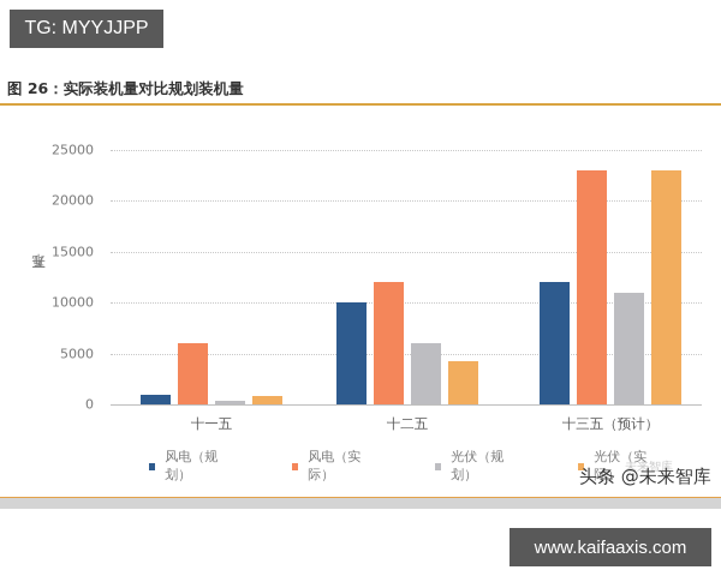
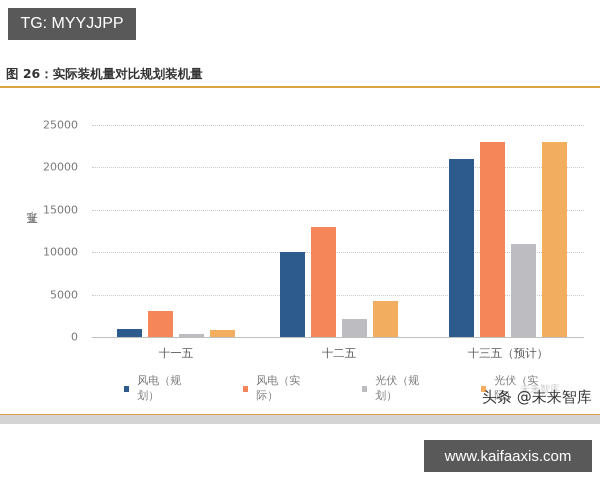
风电（实际）/十一五: 6000 -> 3000
风电（实际）/十二五: 12000 -> 13000
光伏（规划）/十二五: 6000 -> 2000
风电（规划）/十三五（预计）: 12000 -> 21000
